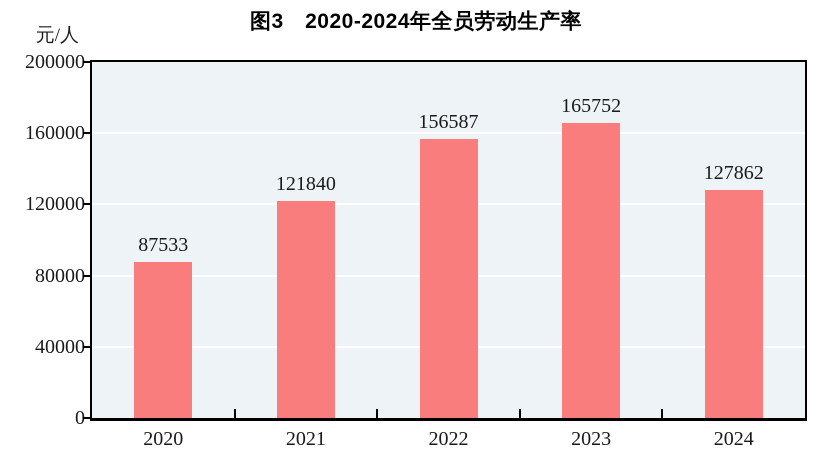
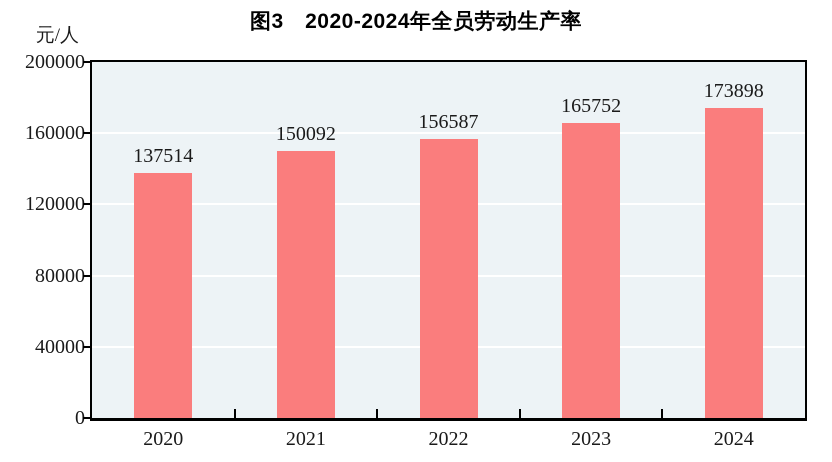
2020: 87533 -> 137514
2021: 121840 -> 150092
2024: 127862 -> 173898
